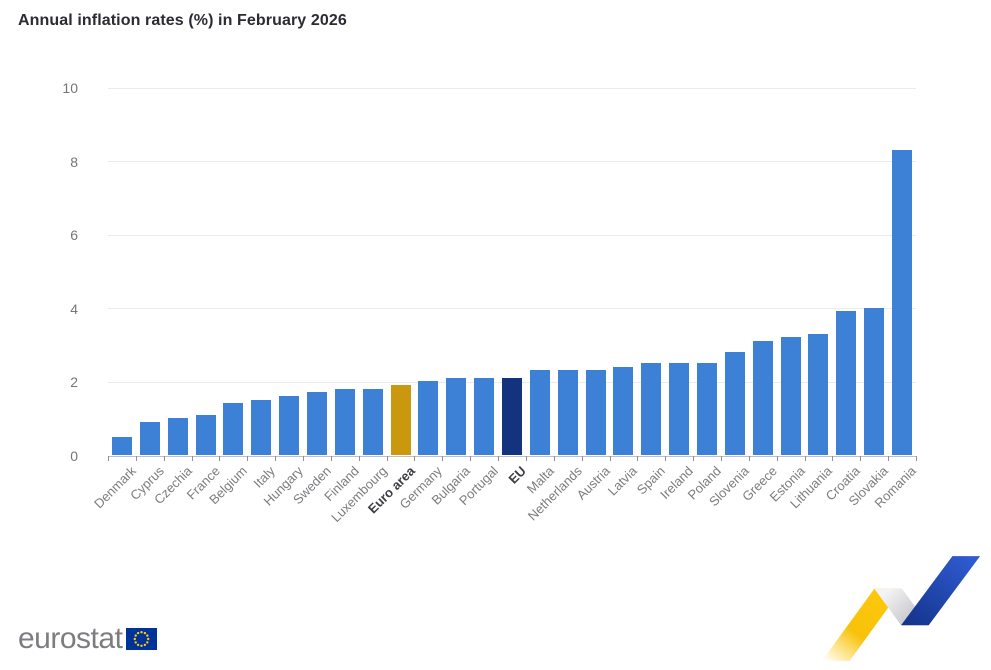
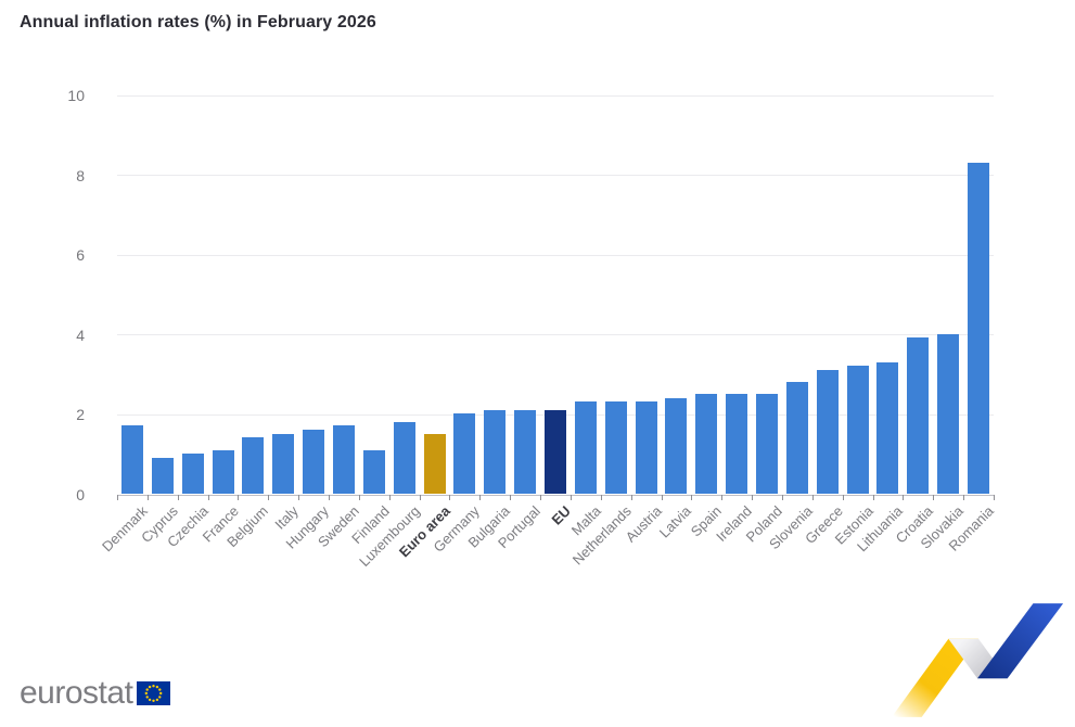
Denmark: 0.5 -> 1.7
Finland: 1.8 -> 1.1
Euro area: 1.9 -> 1.5
